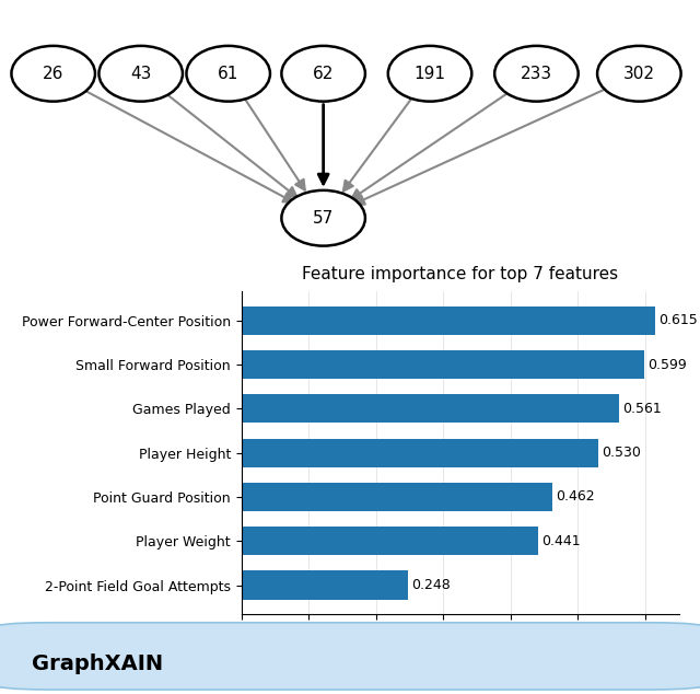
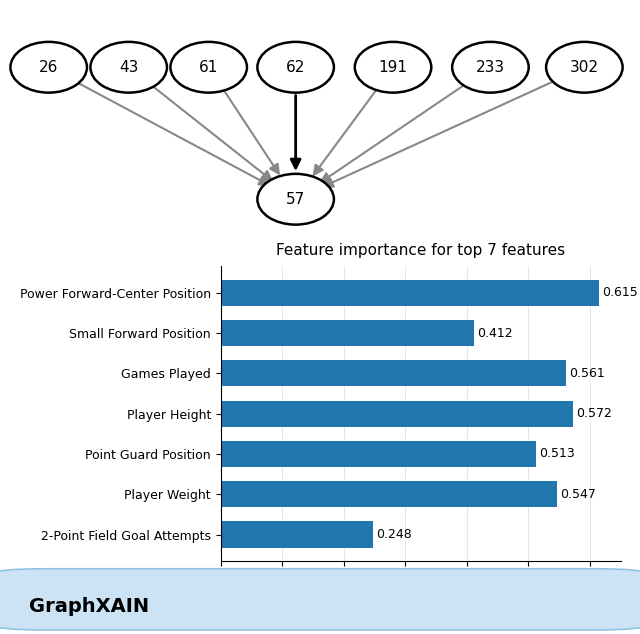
Small Forward Position: 0.599 -> 0.412
Player Height: 0.530 -> 0.572
Point Guard Position: 0.462 -> 0.513
Player Weight: 0.441 -> 0.547
